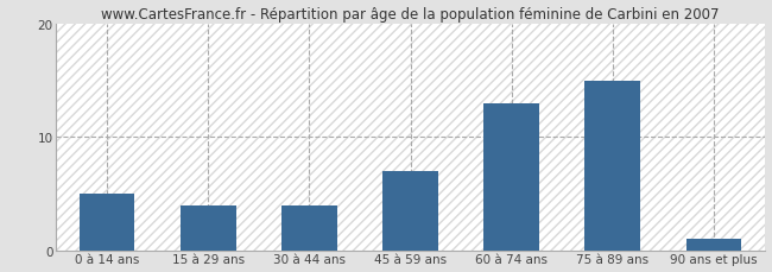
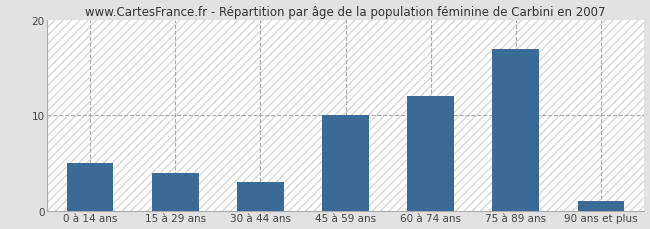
30 à 44 ans: 4 -> 3
45 à 59 ans: 7 -> 10
60 à 74 ans: 13 -> 12
75 à 89 ans: 15 -> 17
